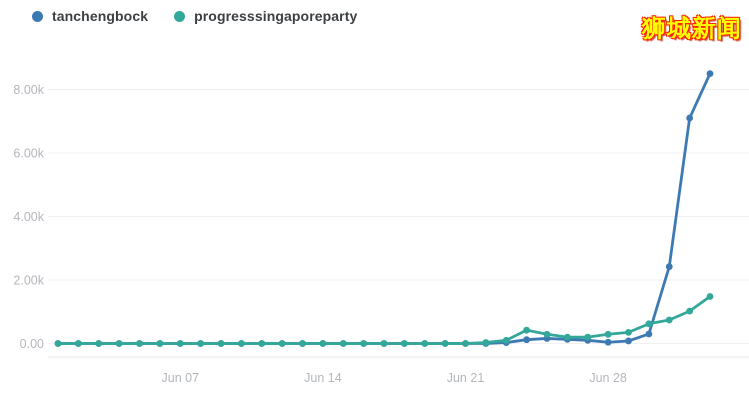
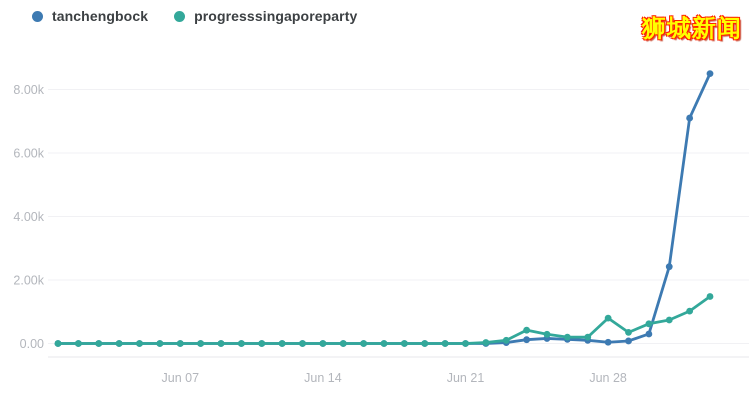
progresssingaporeparty/Jun 28: 0.3k -> 0.8k
